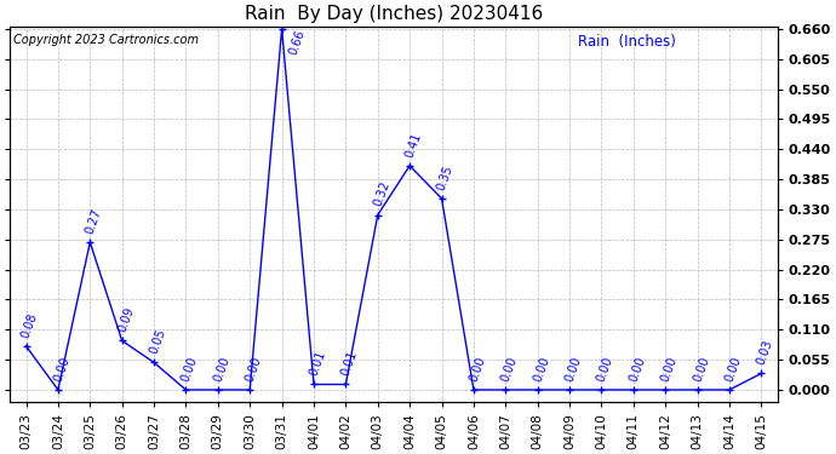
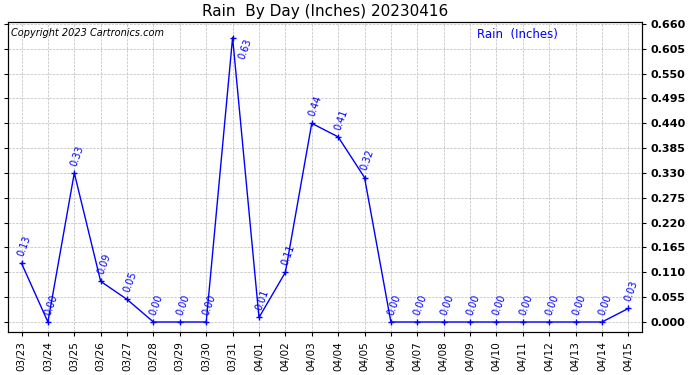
03/23: 0.08 -> 0.13
03/25: 0.27 -> 0.33
03/31: 0.66 -> 0.63
04/02: 0.01 -> 0.11
04/03: 0.32 -> 0.44
04/05: 0.35 -> 0.32
